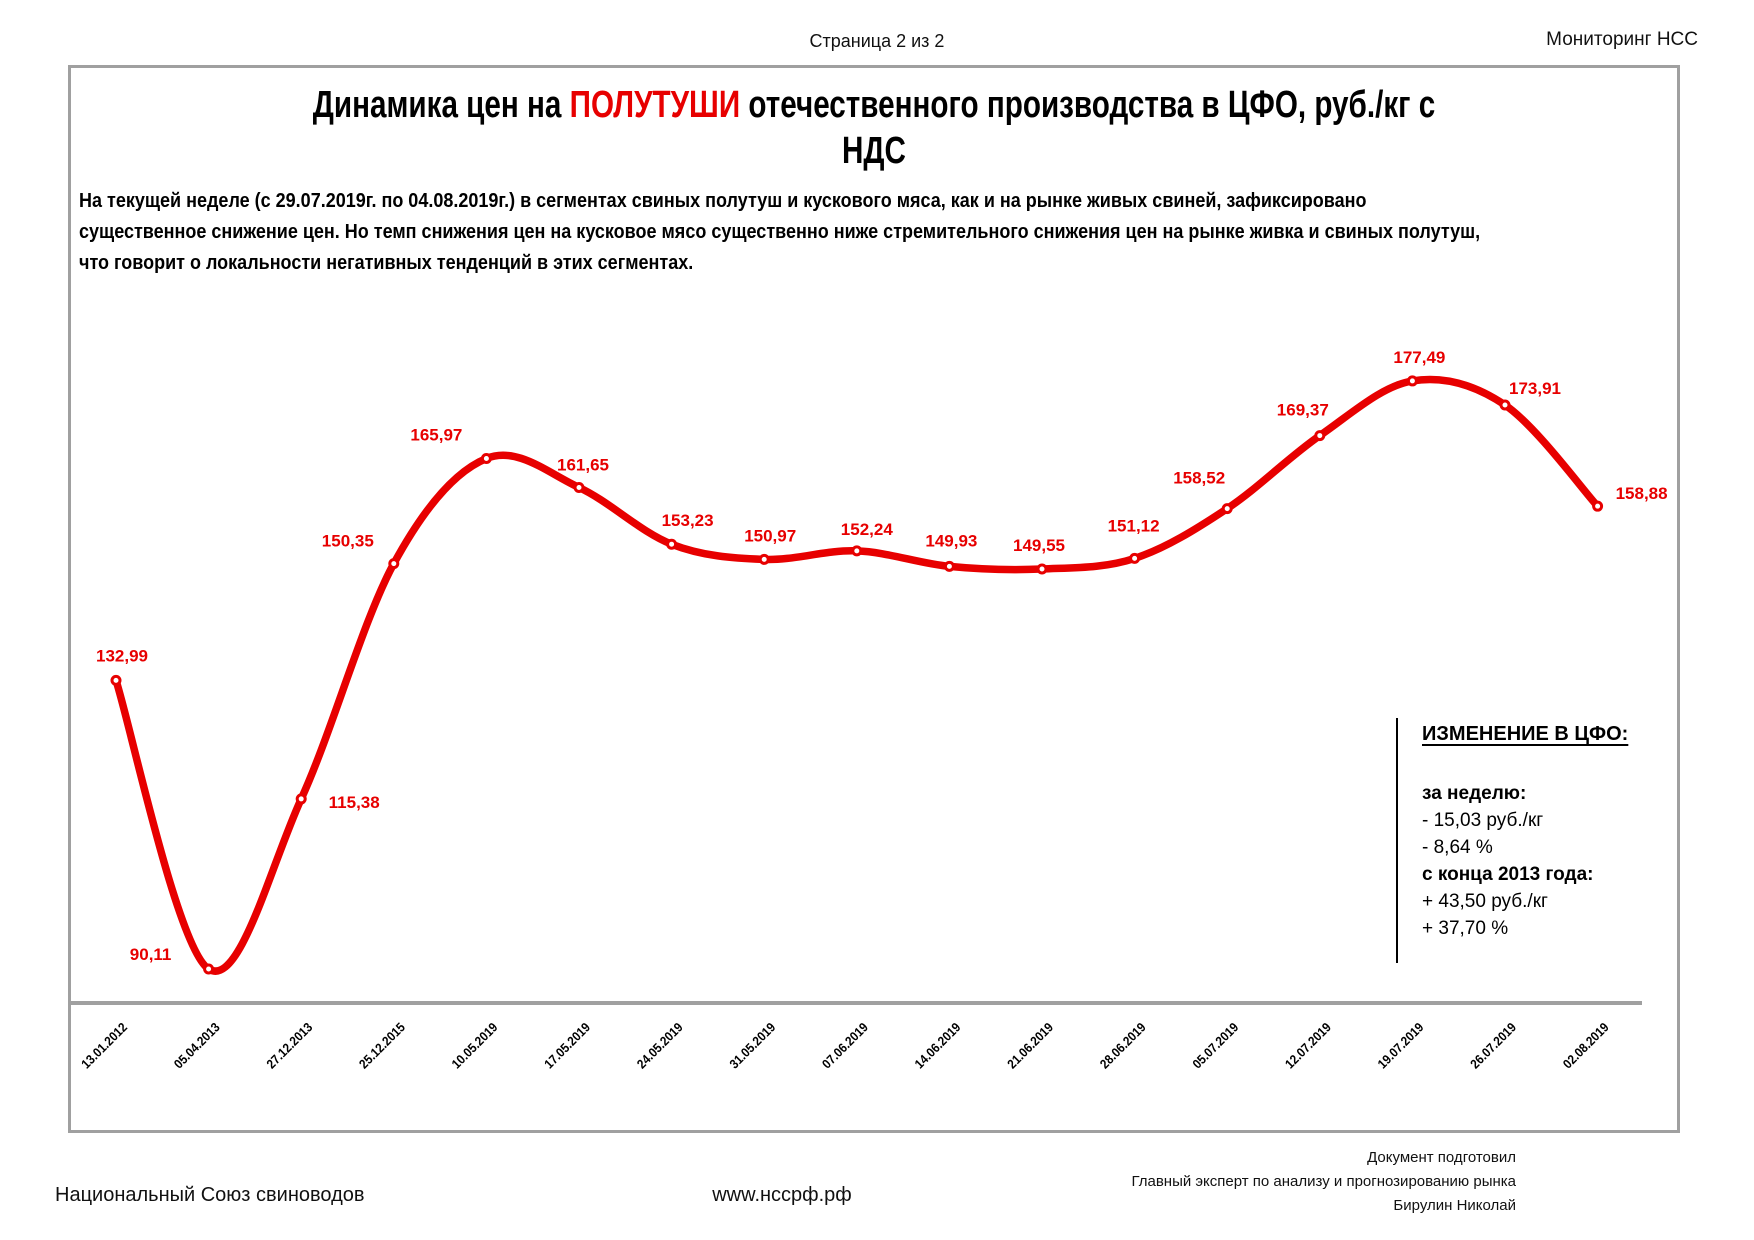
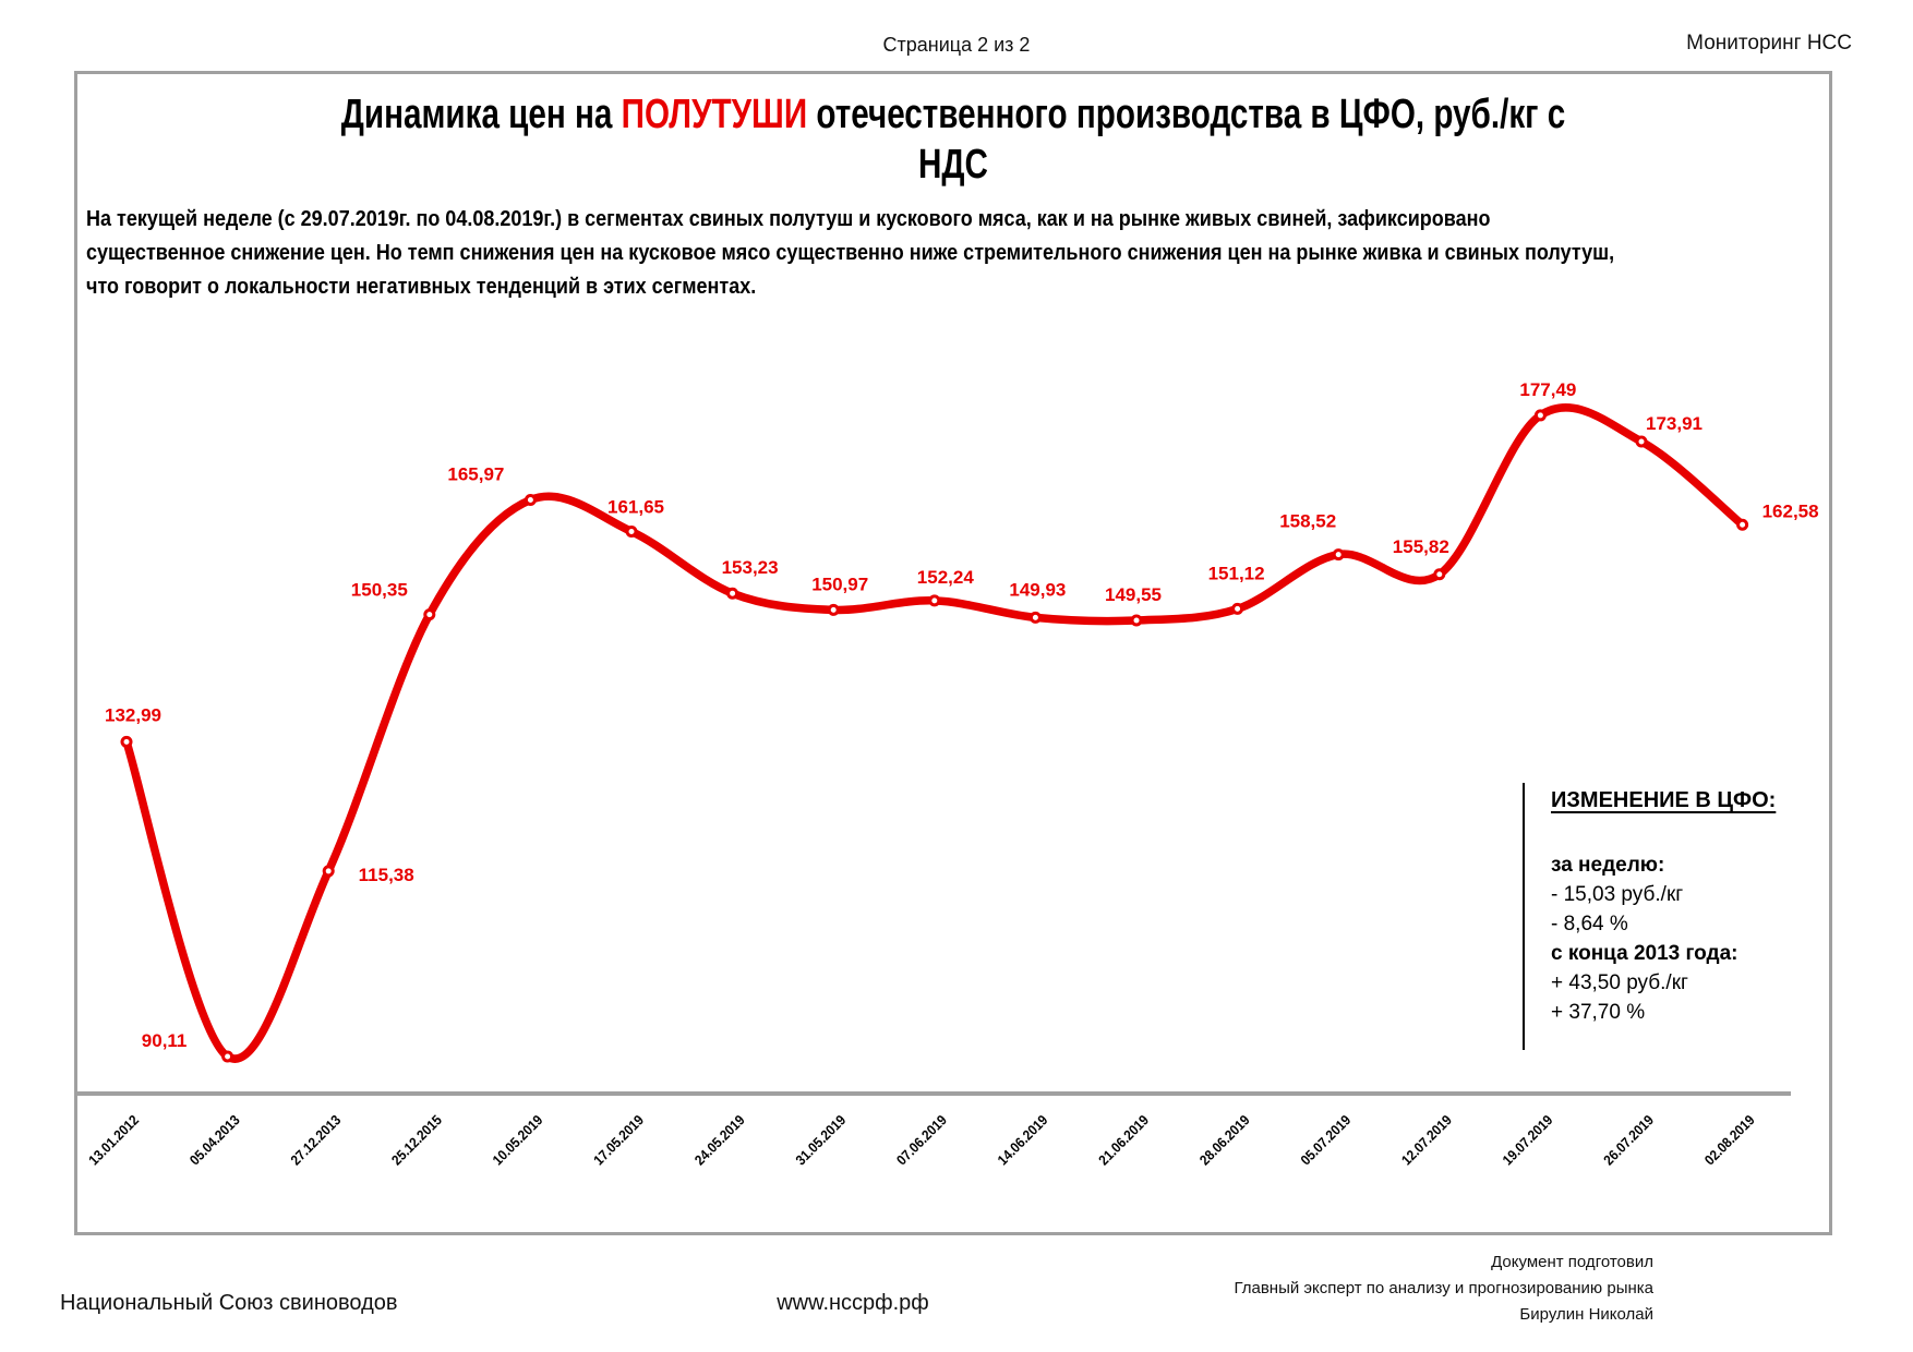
12.07.2019: 169,37 -> 155,82
02.08.2019: 158,88 -> 162,58
